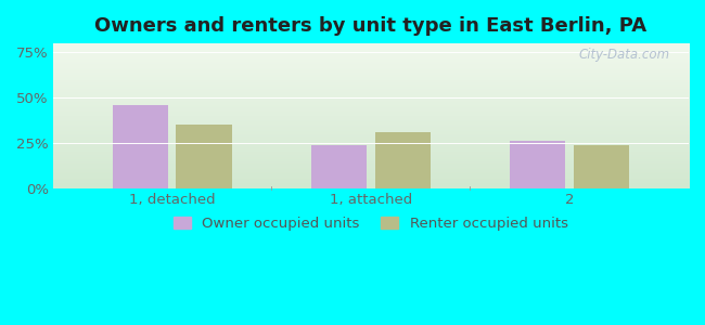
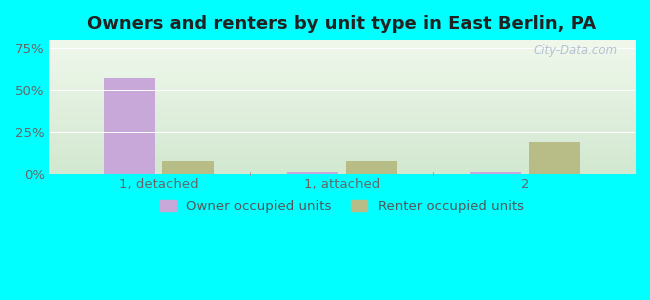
Owner occupied units/1, detached: 46% -> 58%
Renter occupied units/1, detached: 35% -> 8%
Owner occupied units/1, attached: 24% -> 1%
Renter occupied units/1, attached: 31% -> 8%
Owner occupied units/2: 26% -> 1%
Renter occupied units/2: 24% -> 19%
